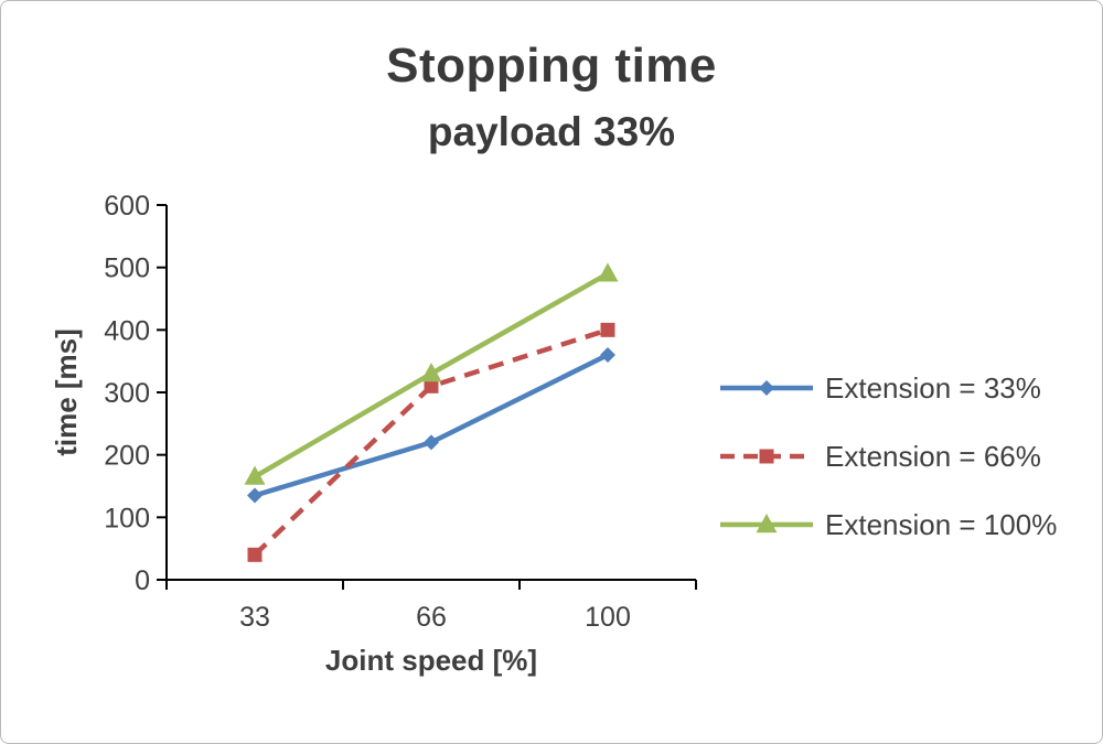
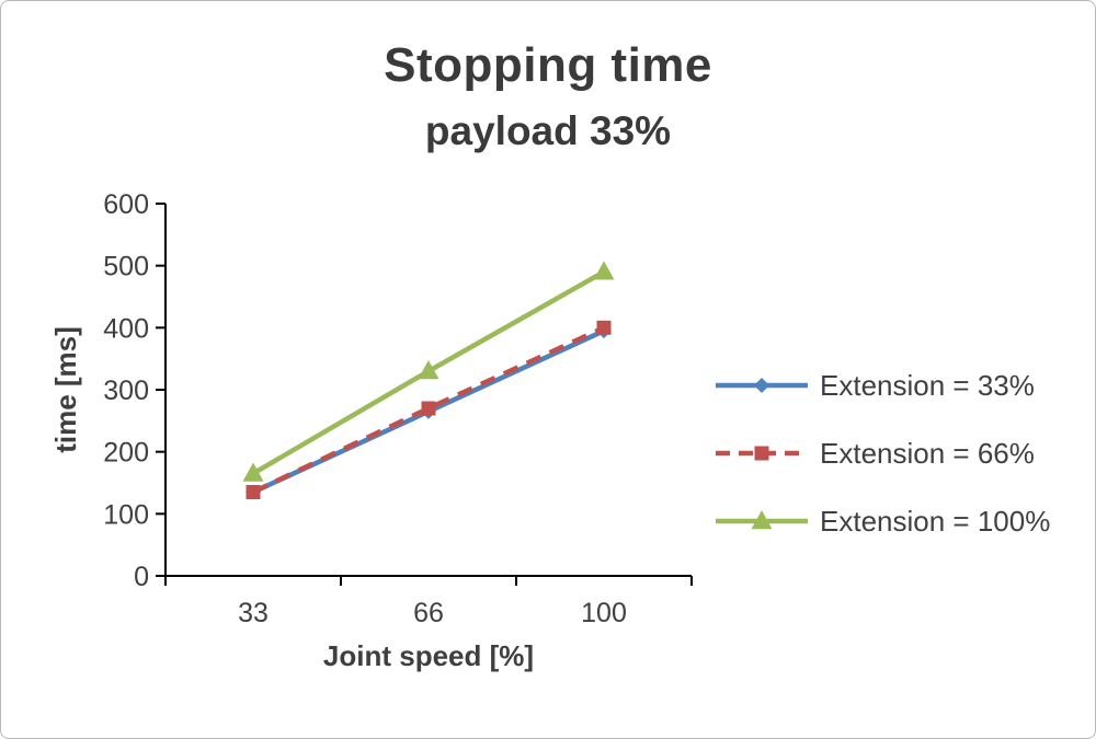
Extension = 66%/33: 40 -> 140
Extension = 33%/66: 220 -> 260
Extension = 66%/66: 310 -> 270
Extension = 33%/100: 360 -> 400
